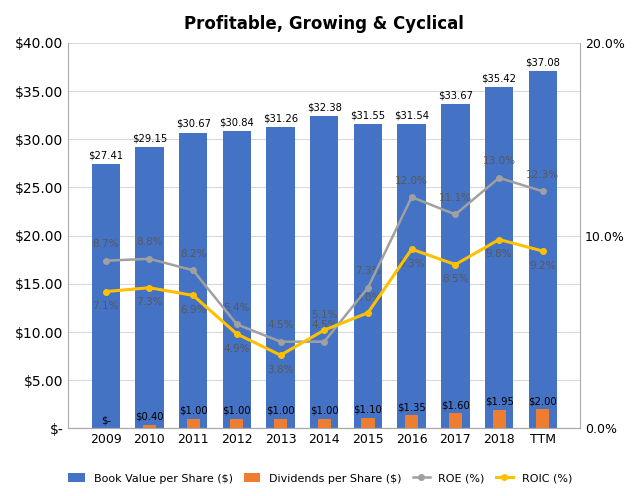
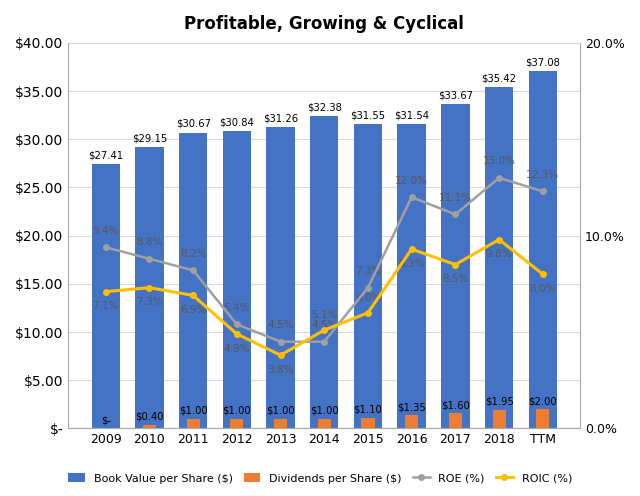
ROE (%)/2009: 8.7% -> 9.4%
ROIC (%)/TTM: 9.2% -> 8.0%
